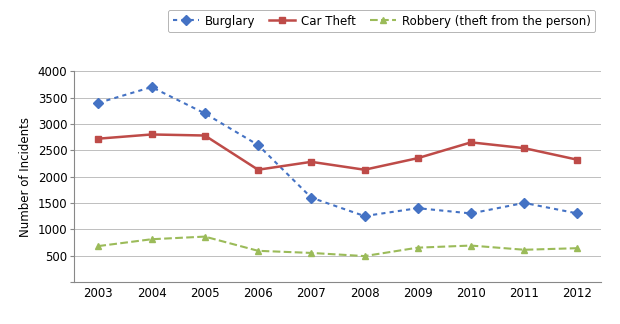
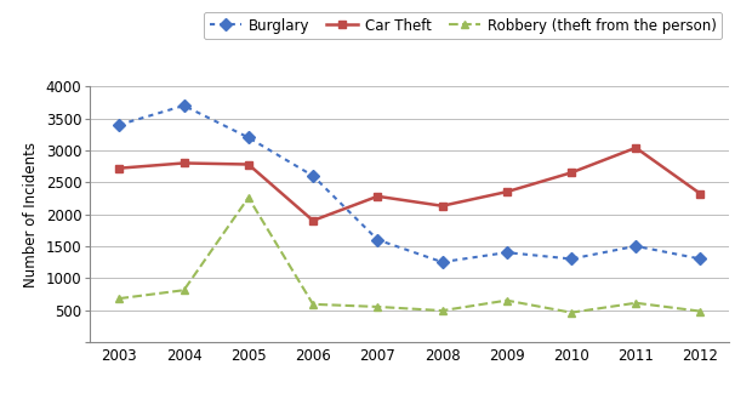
Robbery (theft from the person)/2005: 860 -> 2260
Car Theft/2006: 2130 -> 1900
Robbery (theft from the person)/2010: 690 -> 460
Car Theft/2011: 2540 -> 3040
Robbery (theft from the person)/2012: 640 -> 480
